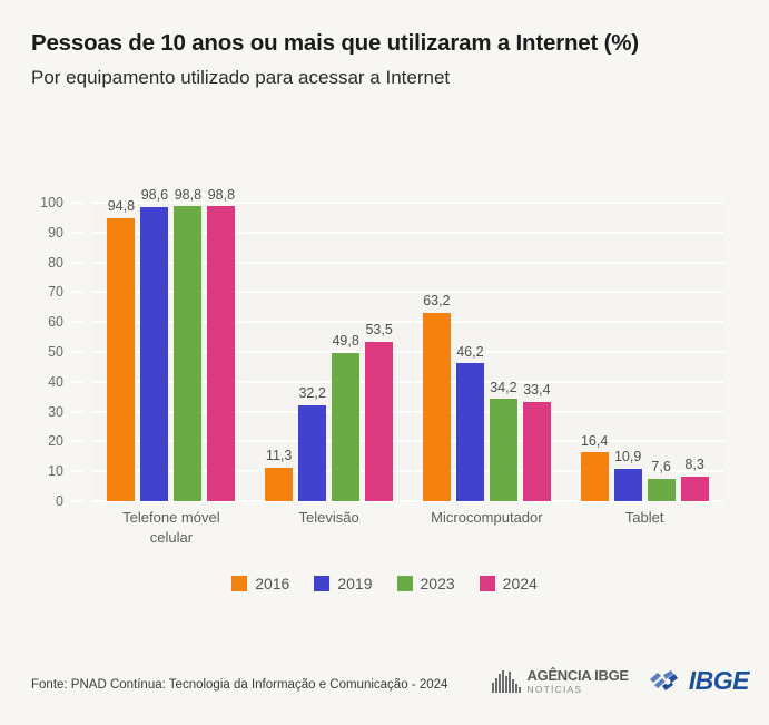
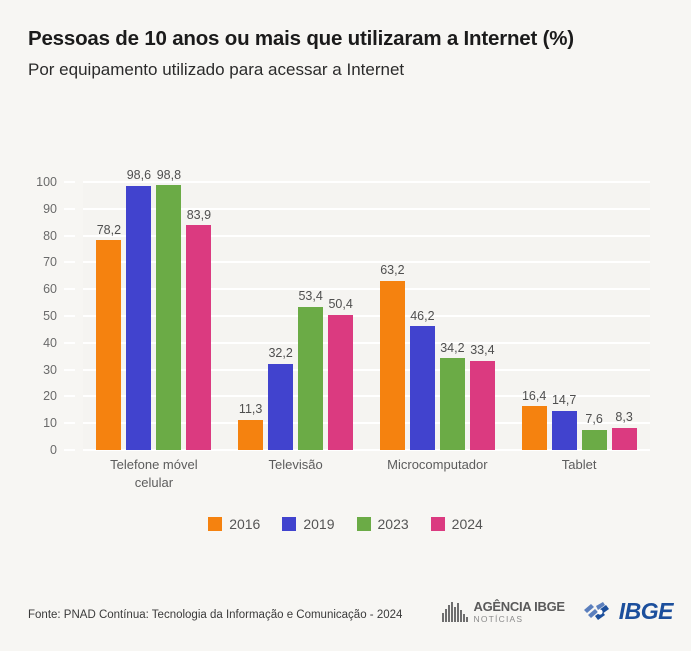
2016/Telefone móvel celular: 94,8 -> 78,2
2024/Telefone móvel celular: 98,8 -> 83,9
2023/Televisão: 49,8 -> 53,4
2024/Televisão: 53,5 -> 50,4
2019/Tablet: 10,9 -> 14,7
